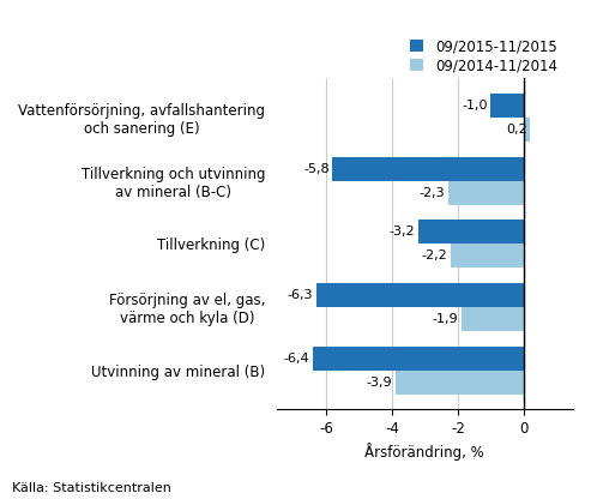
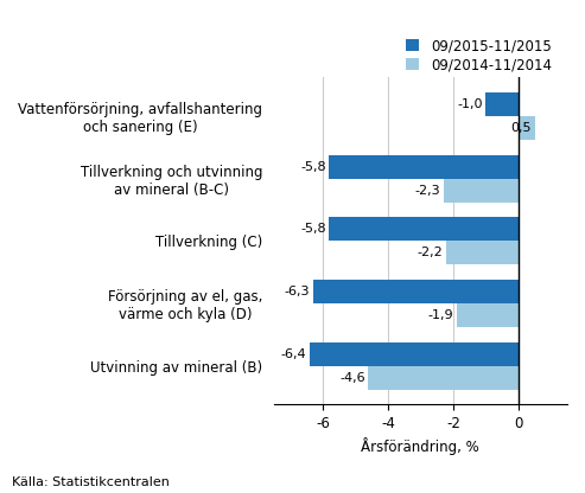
09/2014-11/2014/Vattenförsörjning, avfallshantering och sanering (E): 0,2 -> 0,5
09/2015-11/2015/Tillverkning (C): -3,2 -> -5,8
09/2014-11/2014/Utvinning av mineral (B): -3,9 -> -4,6
